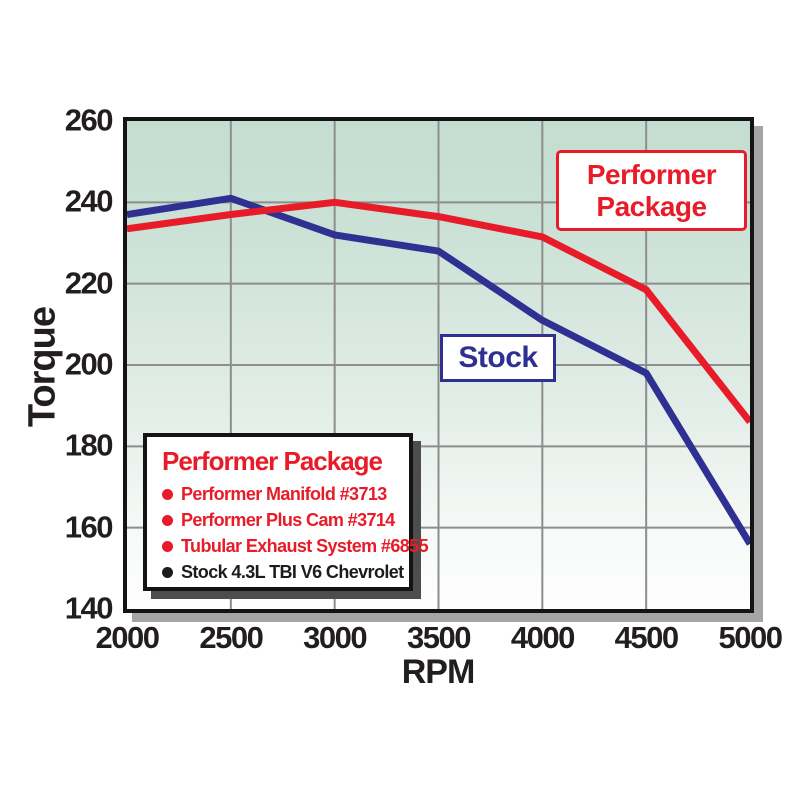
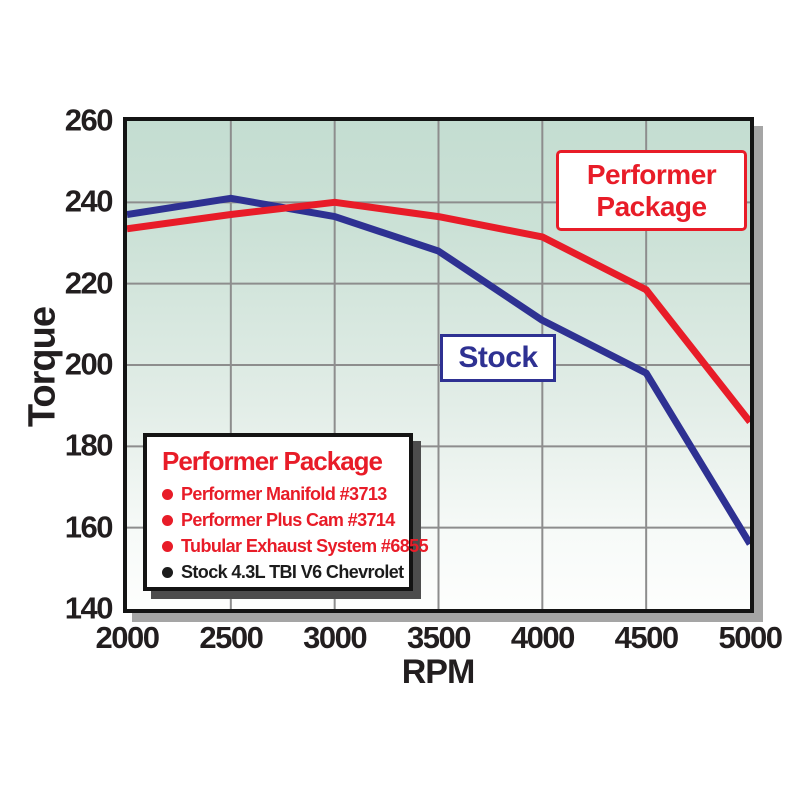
Stock/3000: 232 -> 236
